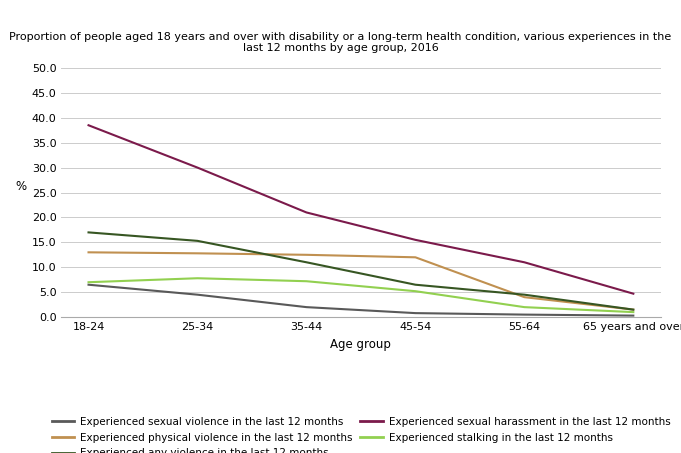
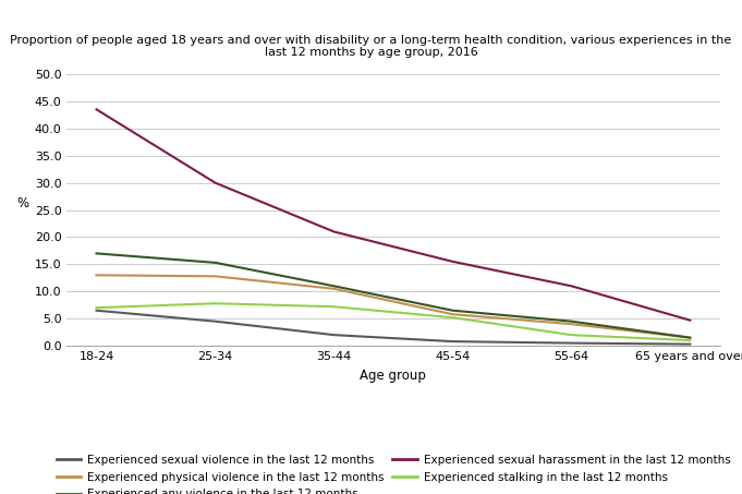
Experienced sexual harassment in the last 12 months/18-24: 38.5 -> 43.5
Experienced physical violence in the last 12 months/35-44: 12.5 -> 10.5
Experienced physical violence in the last 12 months/45-54: 12.0 -> 5.8
